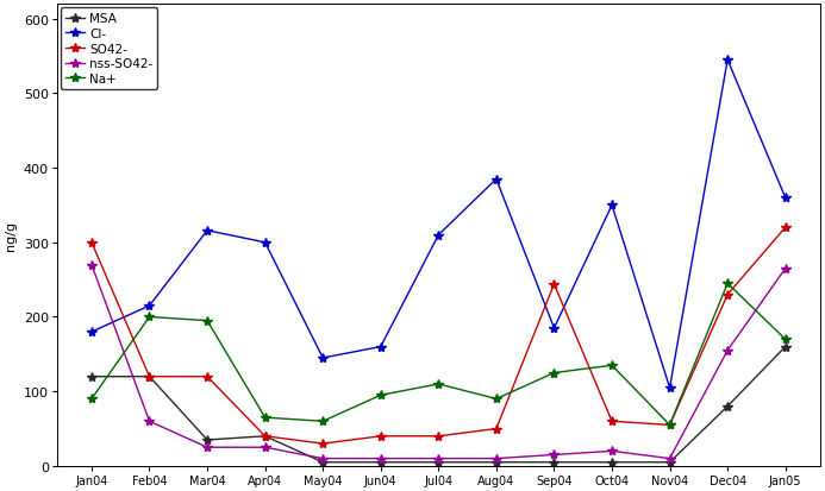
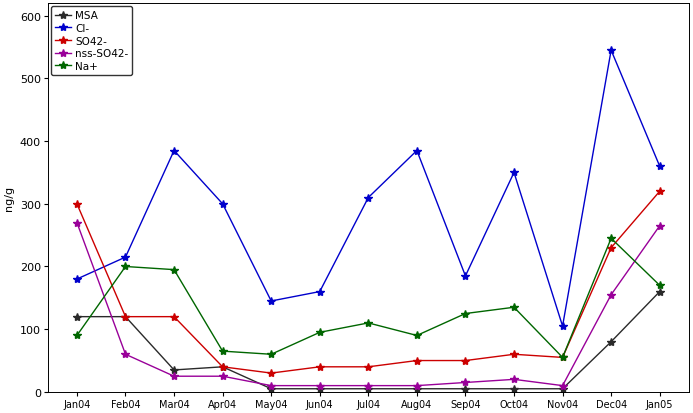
Cl-/Mar04: 316 -> 385
SO42-/Sep04: 244 -> 50
